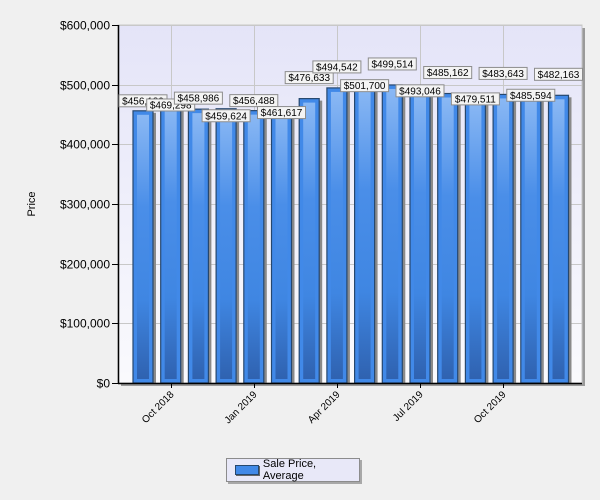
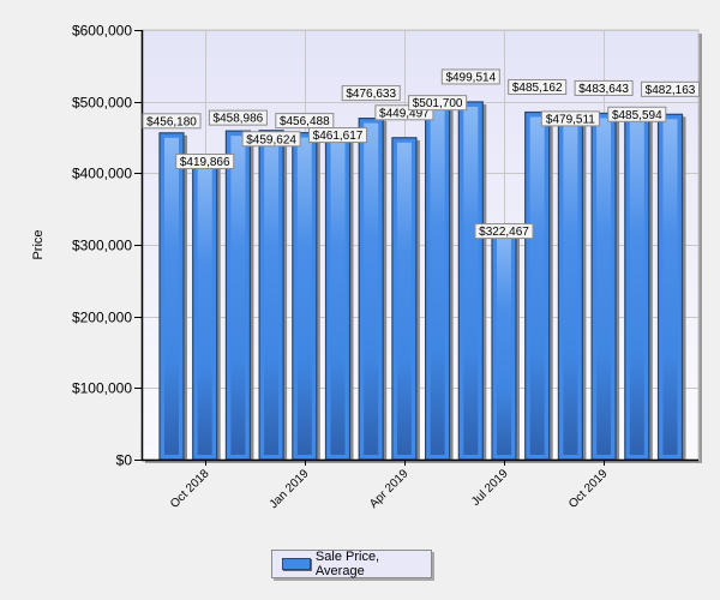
Oct 2018: $469,298 -> $419,866
Apr 2019: $494,542 -> $449,497
Jul 2019: $493,046 -> $322,467
